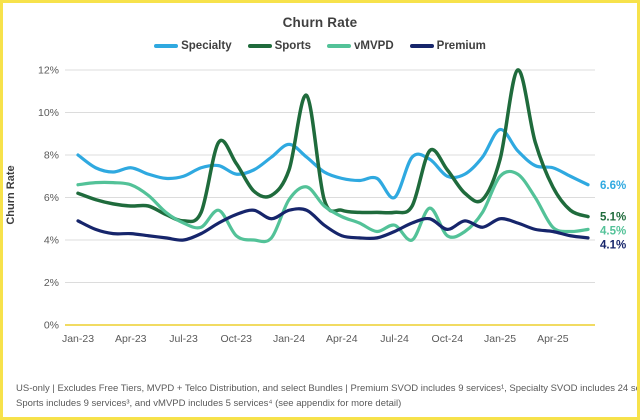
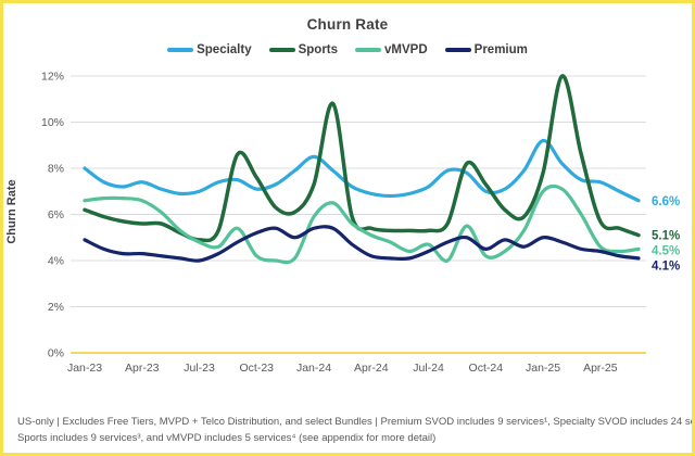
Specialty/Jul-24: 6.0% -> 7.2%
Sports/Apr-25: 6.5% -> 5.7%
